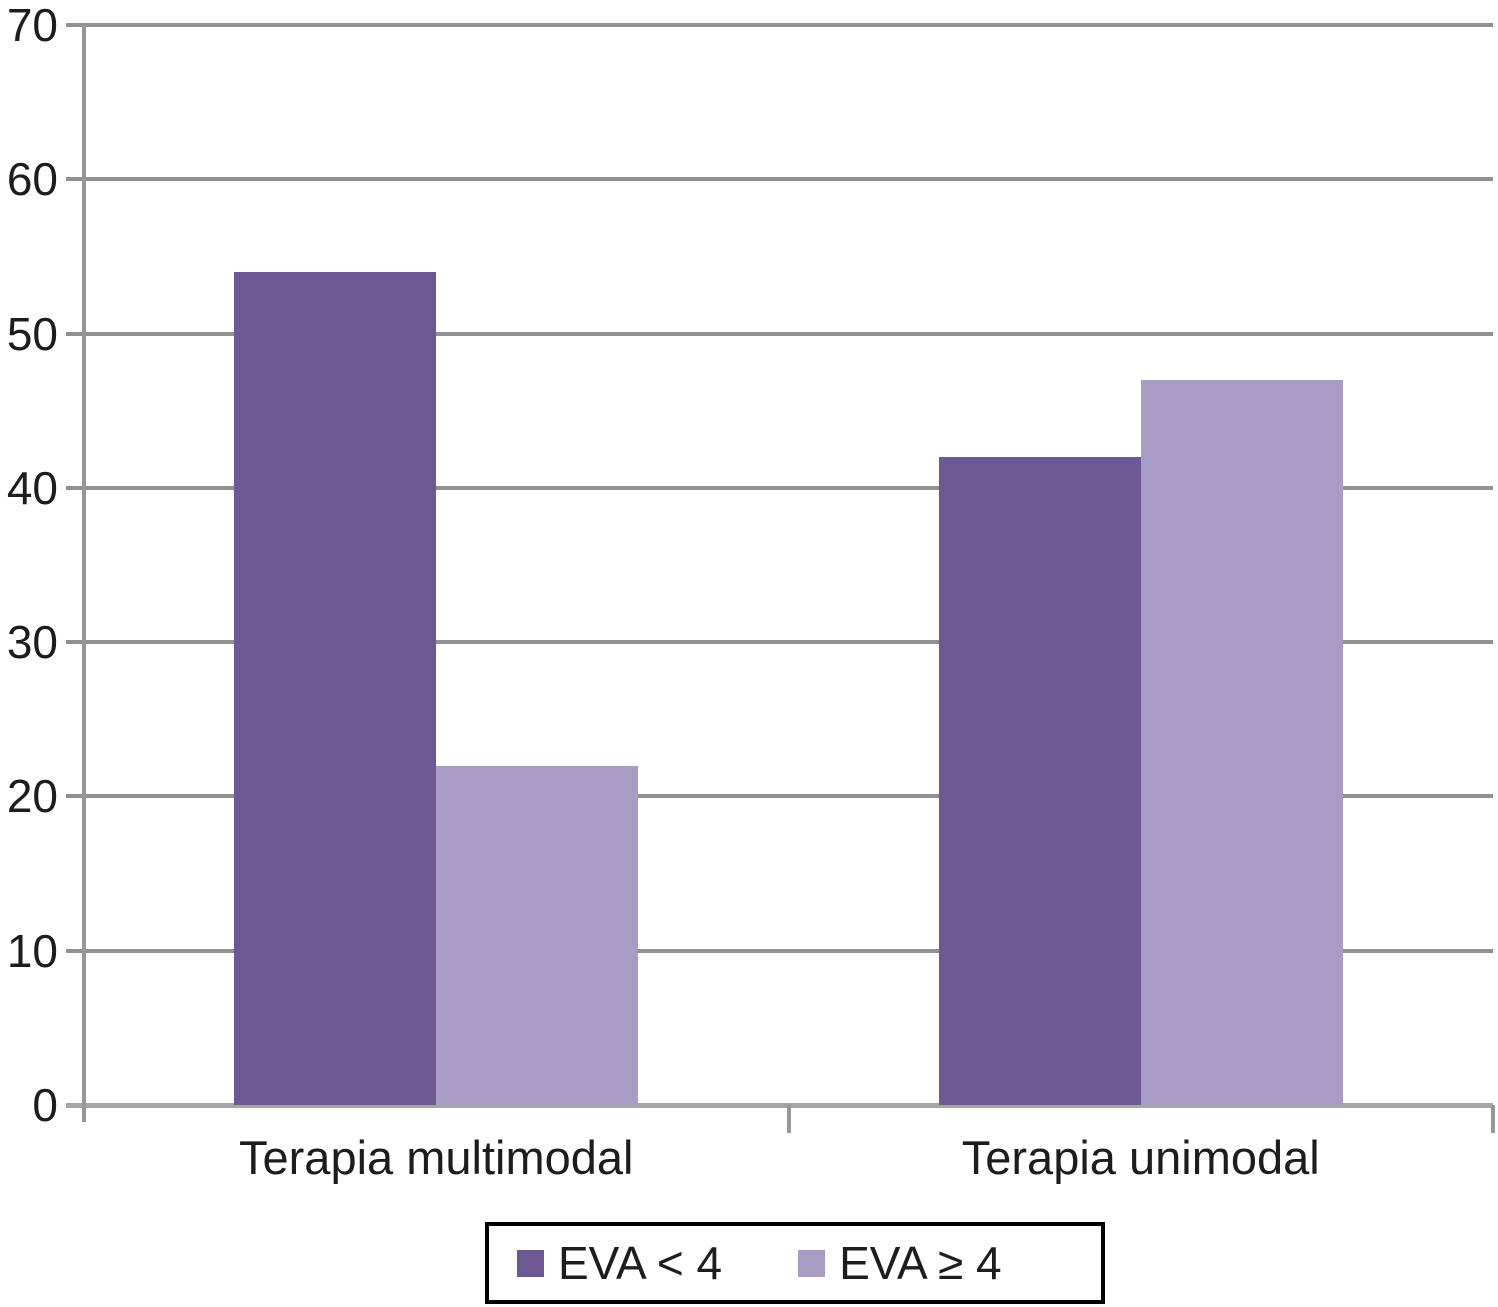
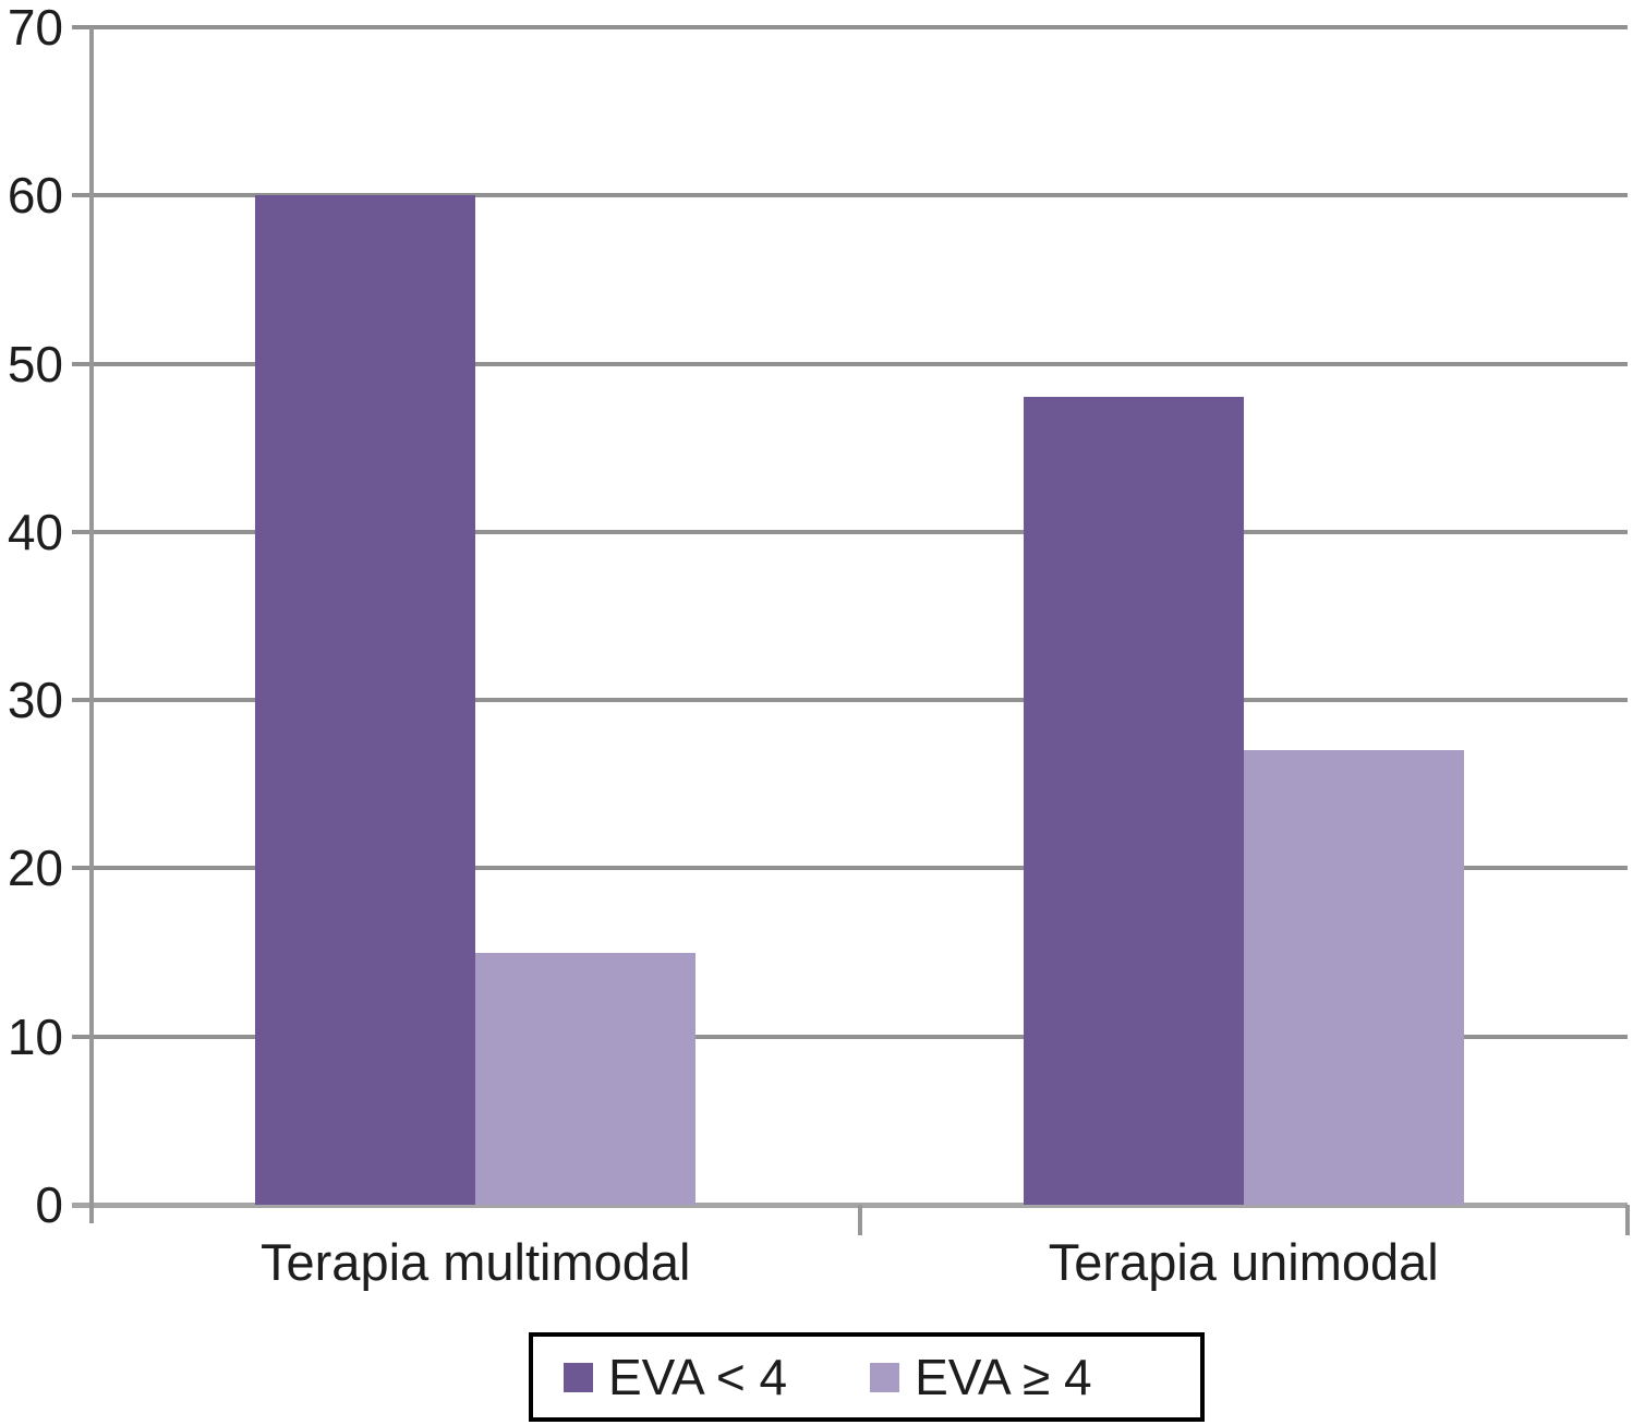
EVA < 4/Terapia multimodal: 54 -> 60
EVA ≥ 4/Terapia multimodal: 22 -> 15
EVA < 4/Terapia unimodal: 42 -> 48
EVA ≥ 4/Terapia unimodal: 47 -> 27
